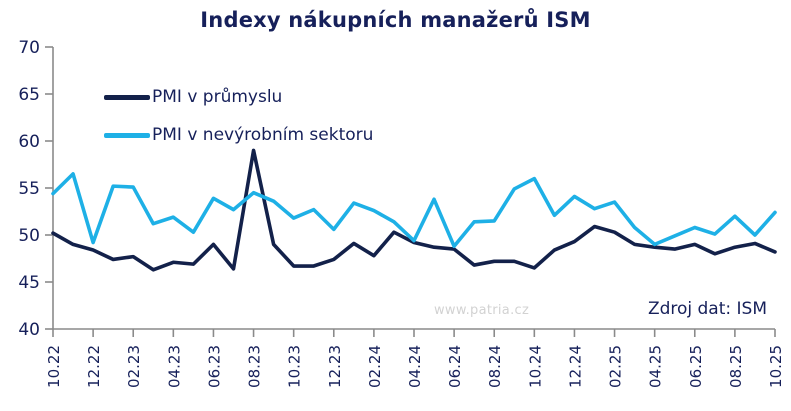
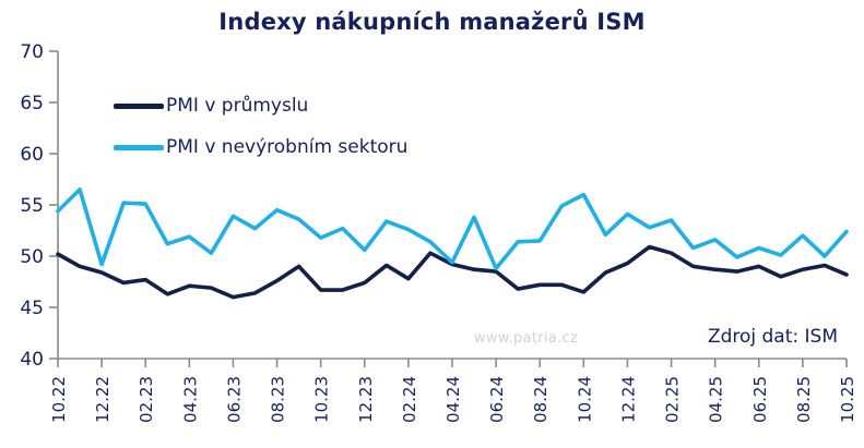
PMI v průmyslu/06.23: 49 -> 46
PMI v průmyslu/08.23: 59 -> 48
PMI v nevýrobním sektoru/04.25: 49 -> 52
